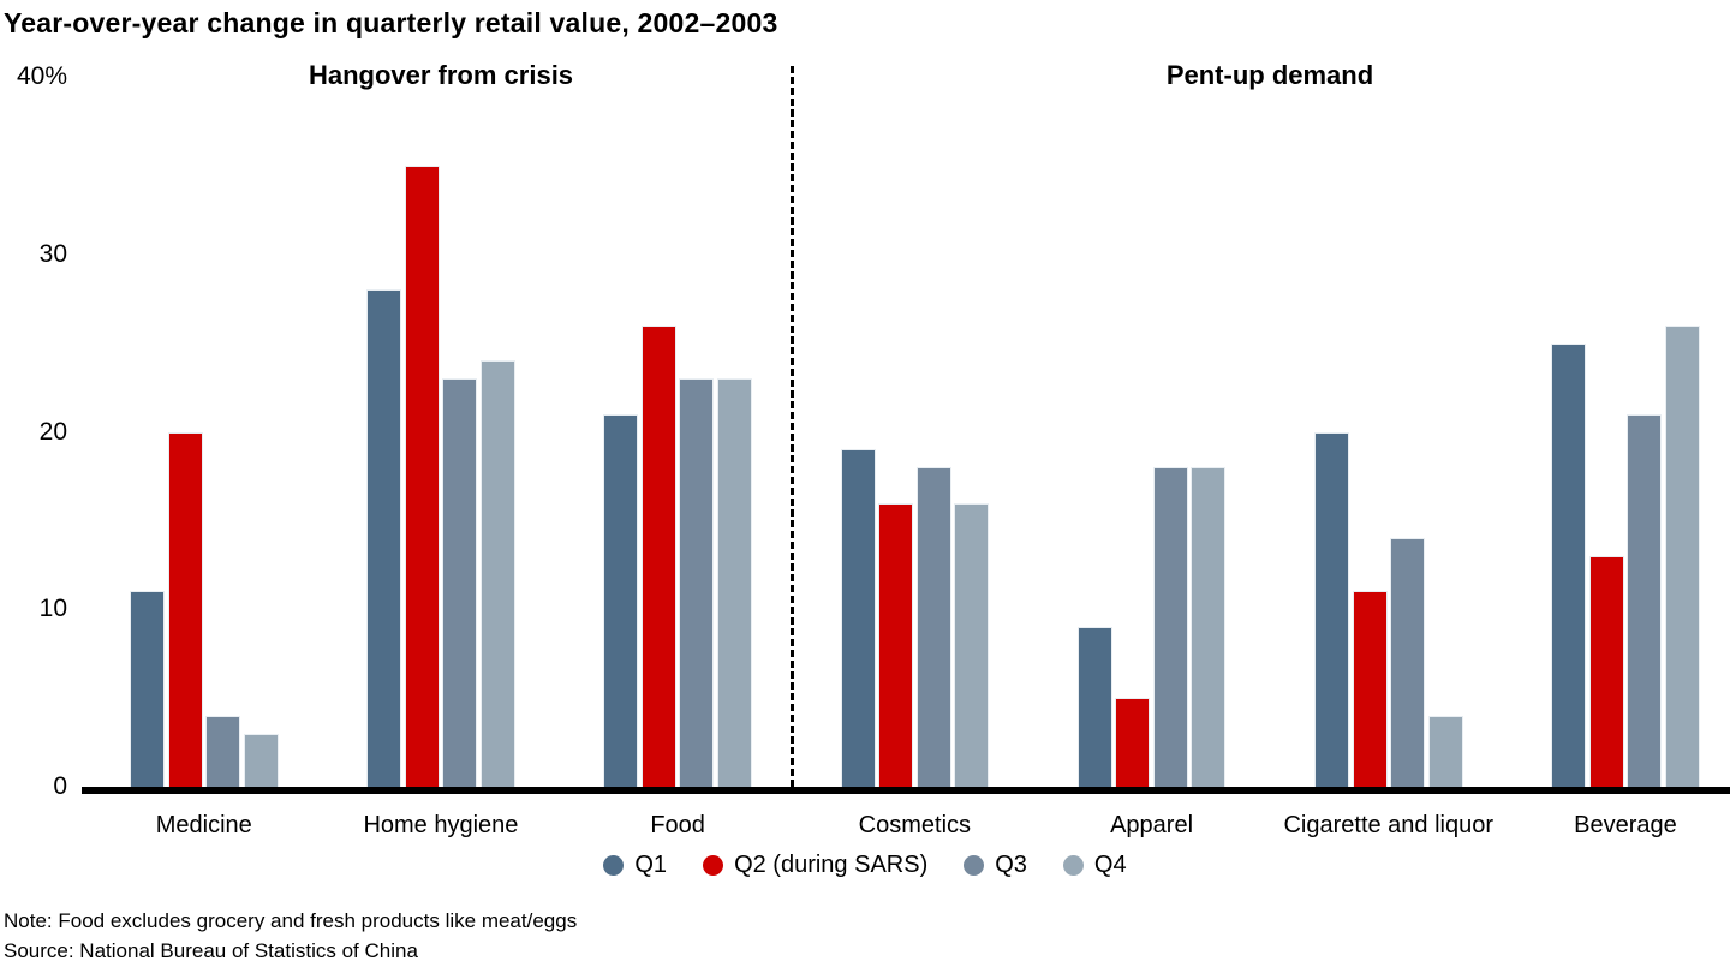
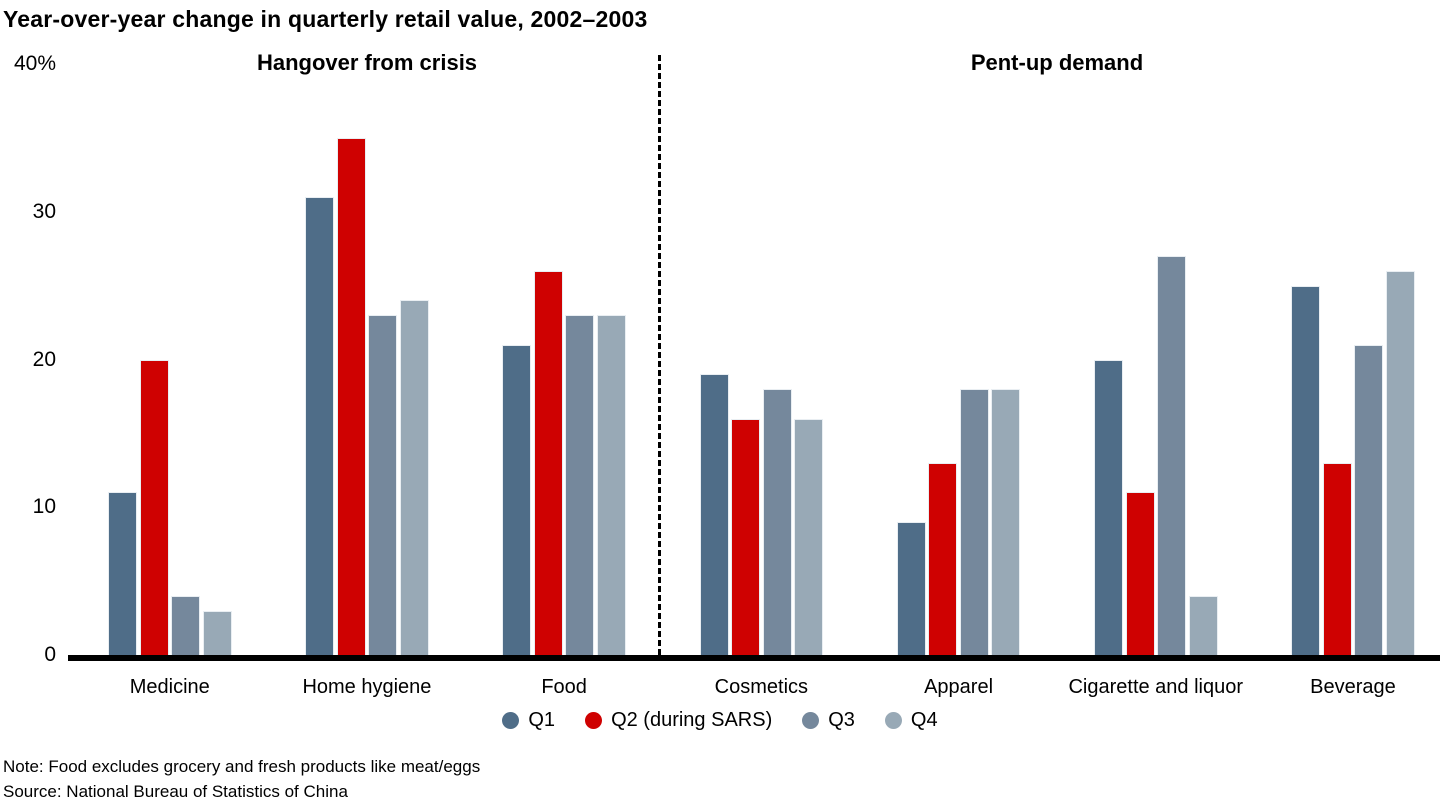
Q1/Home hygiene: 28% -> 31%
Q2 (during SARS)/Apparel: 5% -> 13%
Q3/Cigarette and liquor: 14% -> 27%
